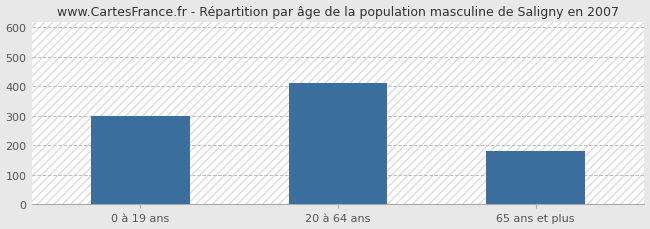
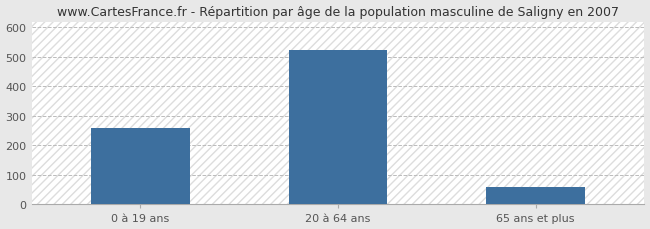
0 à 19 ans: 300 -> 260
20 à 64 ans: 410 -> 525
65 ans et plus: 180 -> 60
